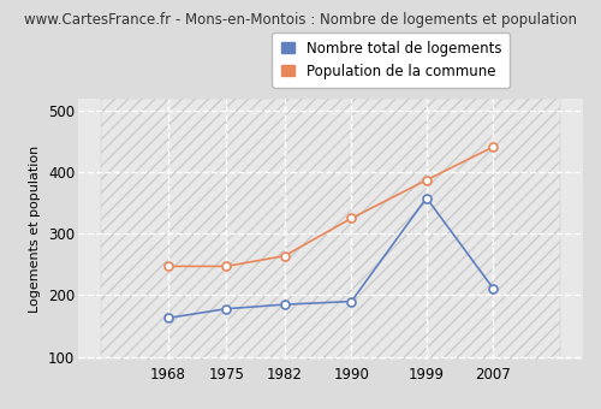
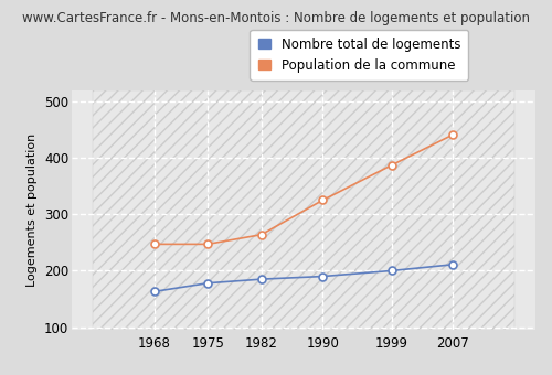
Nombre total de logements/1999: 358 -> 200
